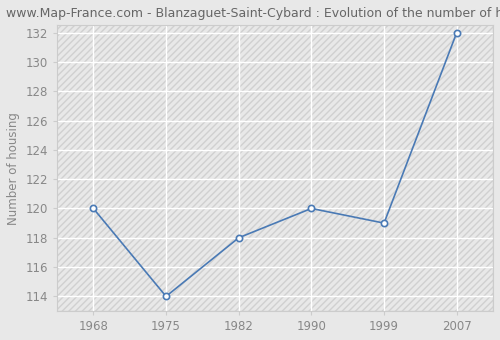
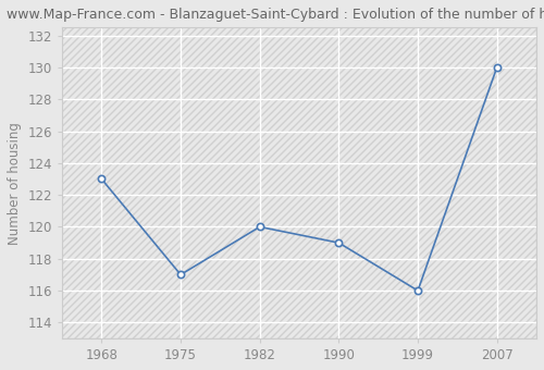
1968: 120 -> 123
1975: 114 -> 117
1982: 118 -> 120
1990: 120 -> 119
1999: 119 -> 116
2007: 132 -> 130
